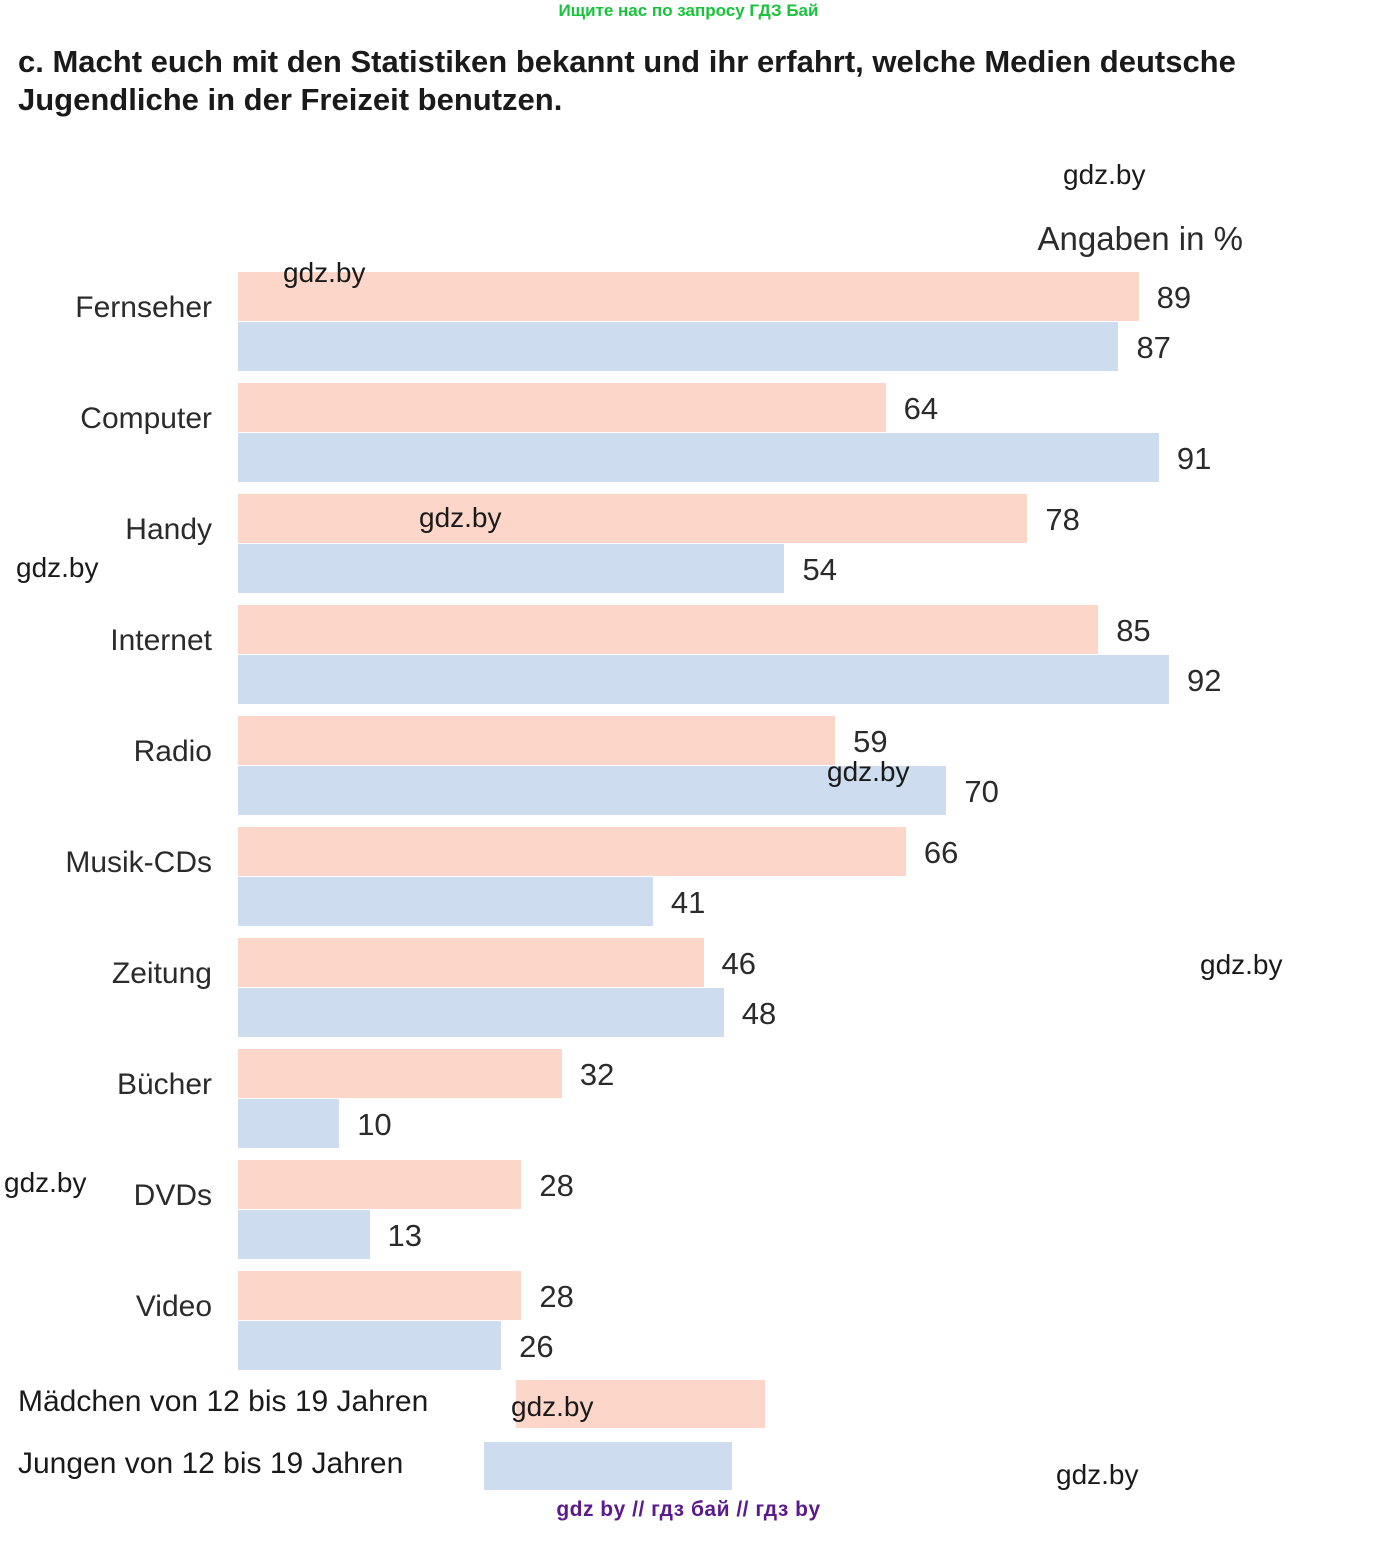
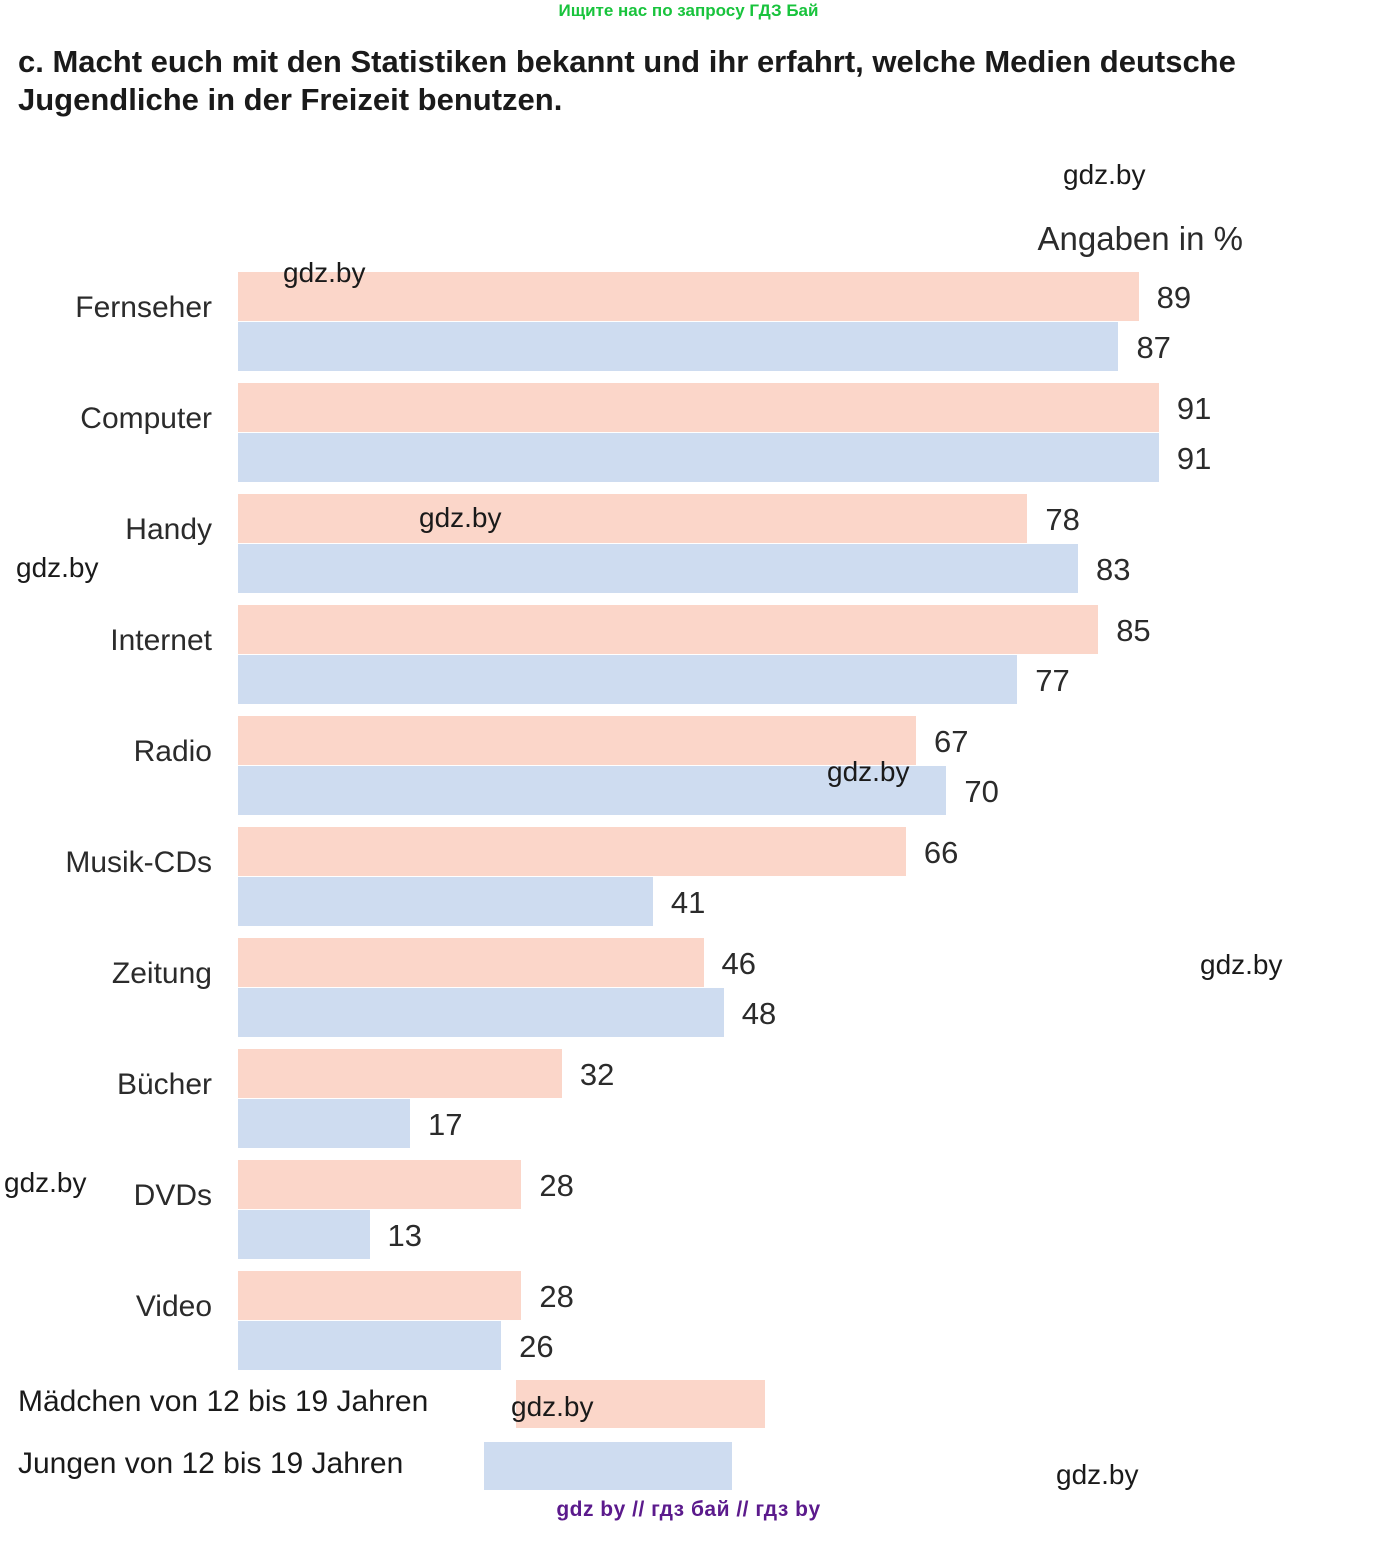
Mädchen von 12 bis 19 Jahren/Computer: 64 -> 91
Jungen von 12 bis 19 Jahren/Handy: 54 -> 83
Jungen von 12 bis 19 Jahren/Internet: 92 -> 77
Mädchen von 12 bis 19 Jahren/Radio: 59 -> 67
Jungen von 12 bis 19 Jahren/Bücher: 10 -> 17
